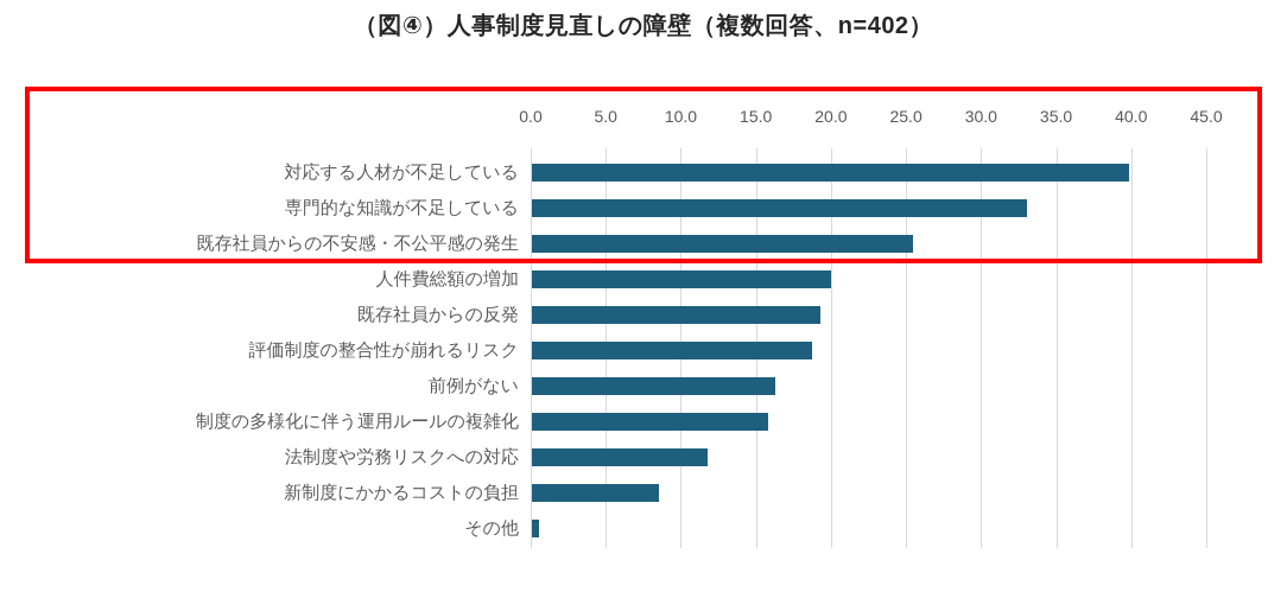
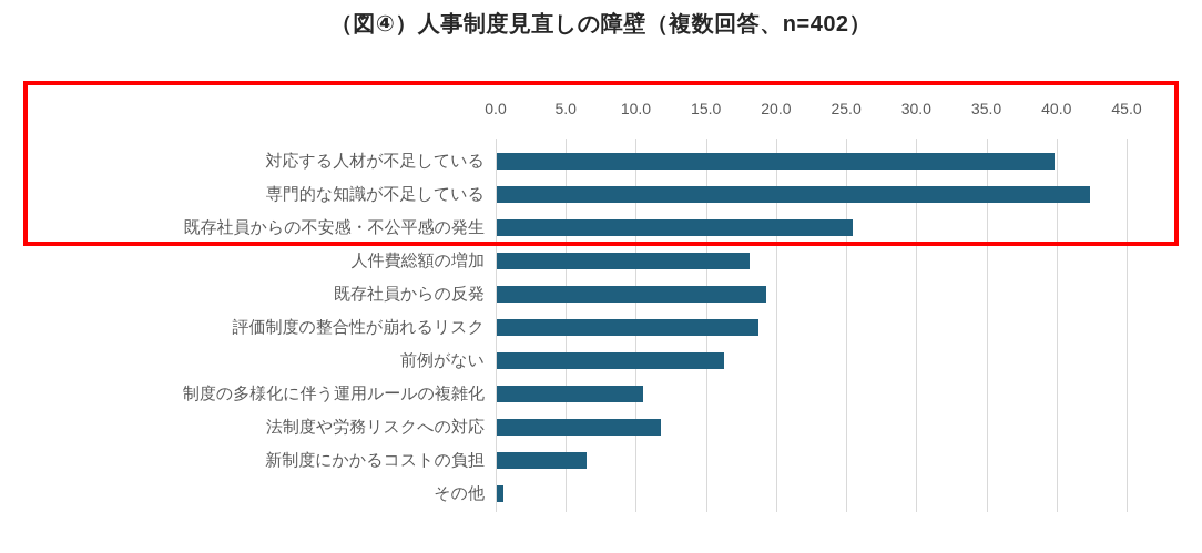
専門的な知識が不足している: 33.0 -> 42.3
人件費総額の増加: 19.9 -> 18.0
制度の多様化に伴う運用ルールの複雑化: 15.7 -> 10.4
新制度にかかるコストの負担: 8.5 -> 6.4
